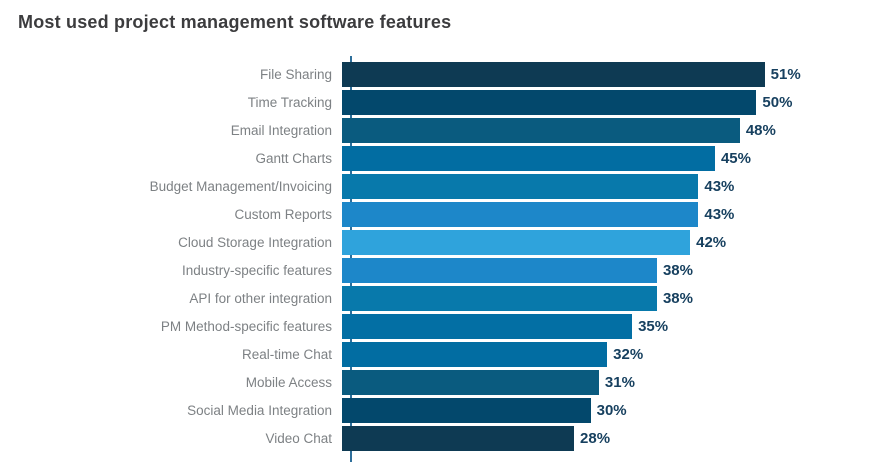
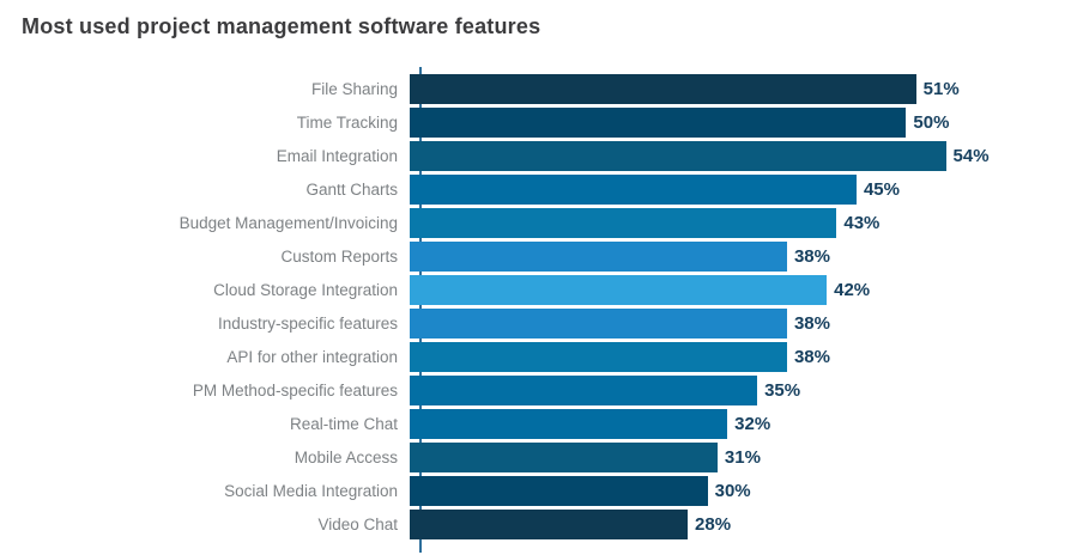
Email Integration: 48% -> 54%
Custom Reports: 43% -> 38%
